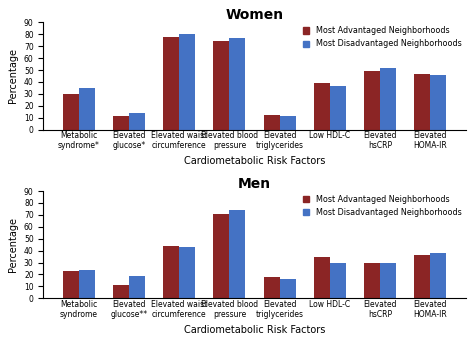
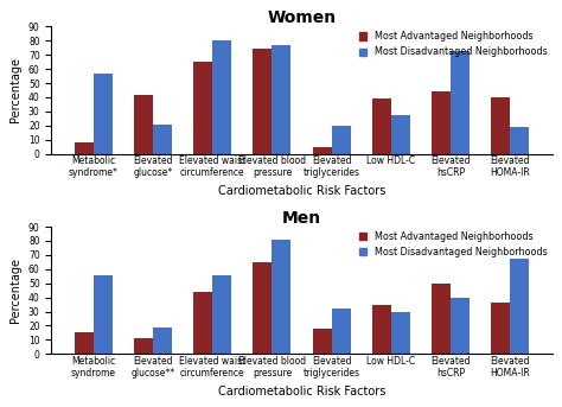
Women/Most Advantaged Neighborhoods/Metabolic syndrome*: 30 -> 8
Women/Most Disadvantaged Neighborhoods/Metabolic syndrome*: 35 -> 57
Women/Most Advantaged Neighborhoods/Elevated glucose*: 11 -> 42
Women/Most Disadvantaged Neighborhoods/Elevated glucose*: 14 -> 21
Women/Most Advantaged Neighborhoods/Elevated waist circumference: 78 -> 65
Women/Most Advantaged Neighborhoods/Elevated triglycerides: 12 -> 5
Women/Most Disadvantaged Neighborhoods/Elevated triglycerides: 11 -> 20
Women/Most Disadvantaged Neighborhoods/Low HDL-C: 37 -> 27
Women/Most Advantaged Neighborhoods/Elevated hsCRP: 49 -> 44
Women/Most Disadvantaged Neighborhoods/Elevated hsCRP: 52 -> 73
Women/Most Advantaged Neighborhoods/Elevated HOMA-IR: 47 -> 40
Women/Most Disadvantaged Neighborhoods/Elevated HOMA-IR: 46 -> 19
Men/Most Advantaged Neighborhoods/Metabolic syndrome: 23 -> 15
Men/Most Disadvantaged Neighborhoods/Metabolic syndrome: 24 -> 56
Men/Most Disadvantaged Neighborhoods/Elevated waist circumference: 43 -> 56
Men/Most Advantaged Neighborhoods/Elevated blood pressure: 71 -> 65
Men/Most Disadvantaged Neighborhoods/Elevated blood pressure: 74 -> 81
Men/Most Disadvantaged Neighborhoods/Elevated triglycerides: 16 -> 32
Men/Most Advantaged Neighborhoods/Elevated hsCRP: 30 -> 50
Men/Most Disadvantaged Neighborhoods/Elevated hsCRP: 30 -> 40
Men/Most Disadvantaged Neighborhoods/Elevated HOMA-IR: 38 -> 67
